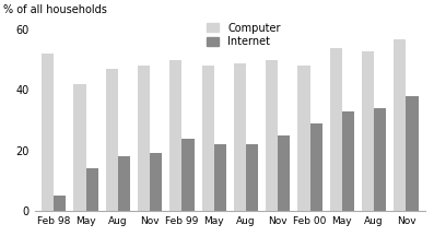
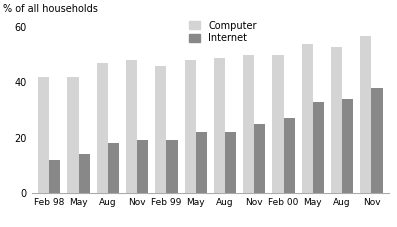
Computer/Feb 98: 52 -> 42
Internet/Feb 98: 5 -> 12
Computer/Feb 99: 50 -> 46
Internet/Feb 99: 24 -> 19
Computer/Feb 00: 48 -> 50
Internet/Feb 00: 29 -> 27
